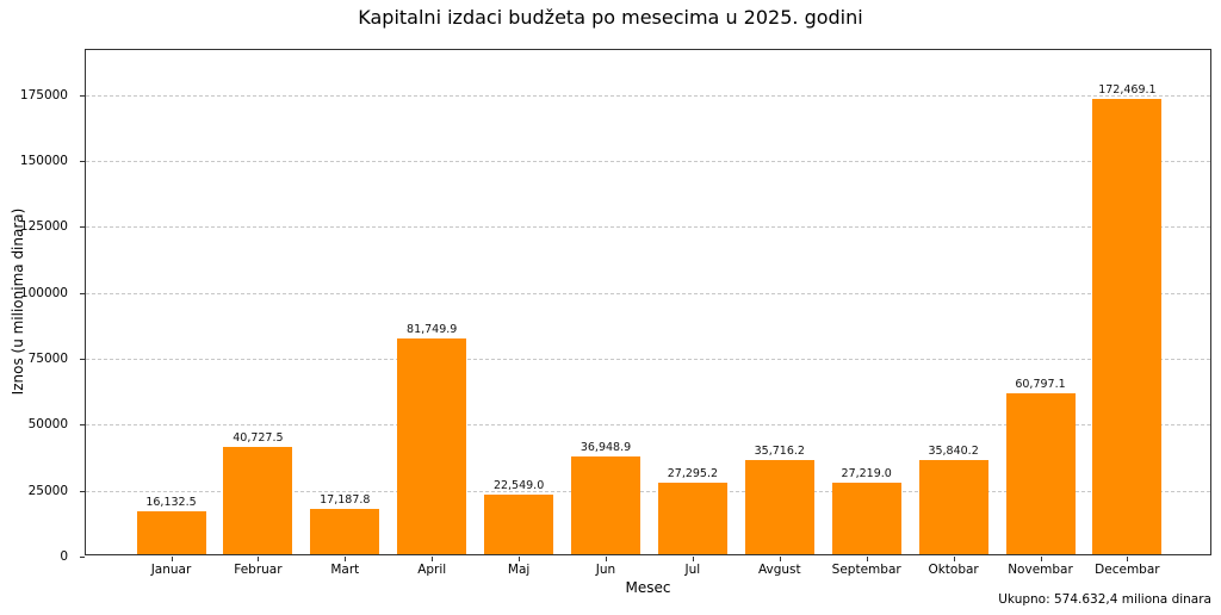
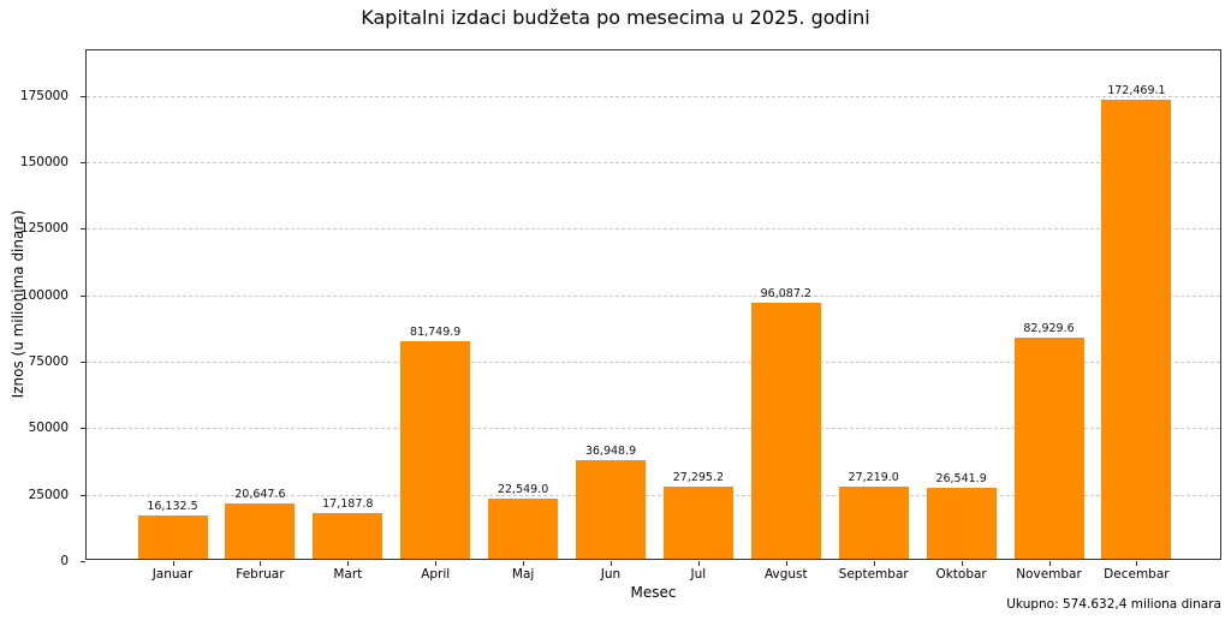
Februar: 40,727.5 -> 20,647.6
Avgust: 35,716.2 -> 96,087.2
Oktobar: 35,840.2 -> 26,541.9
Novembar: 60,797.1 -> 82,929.6
